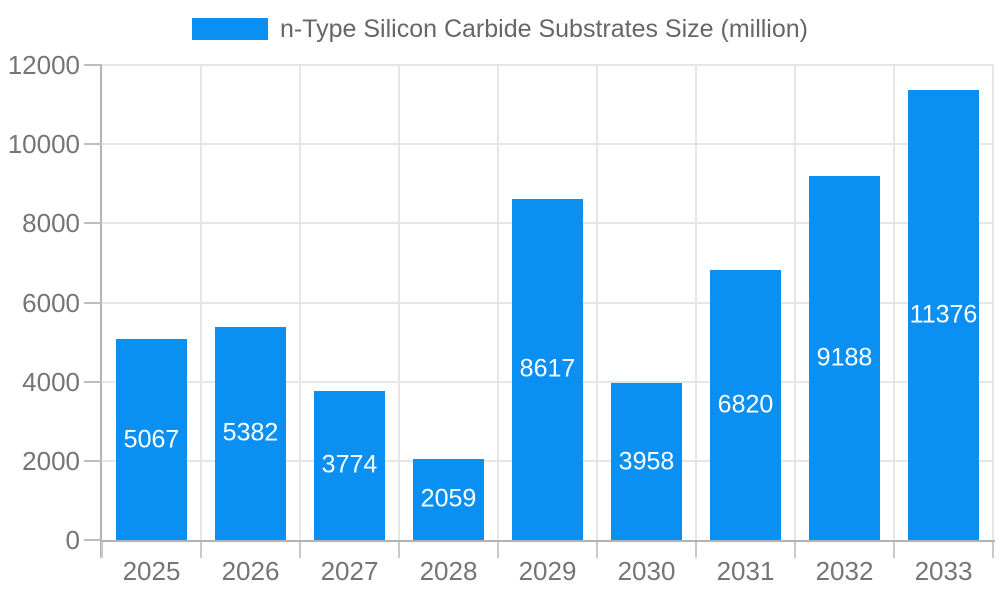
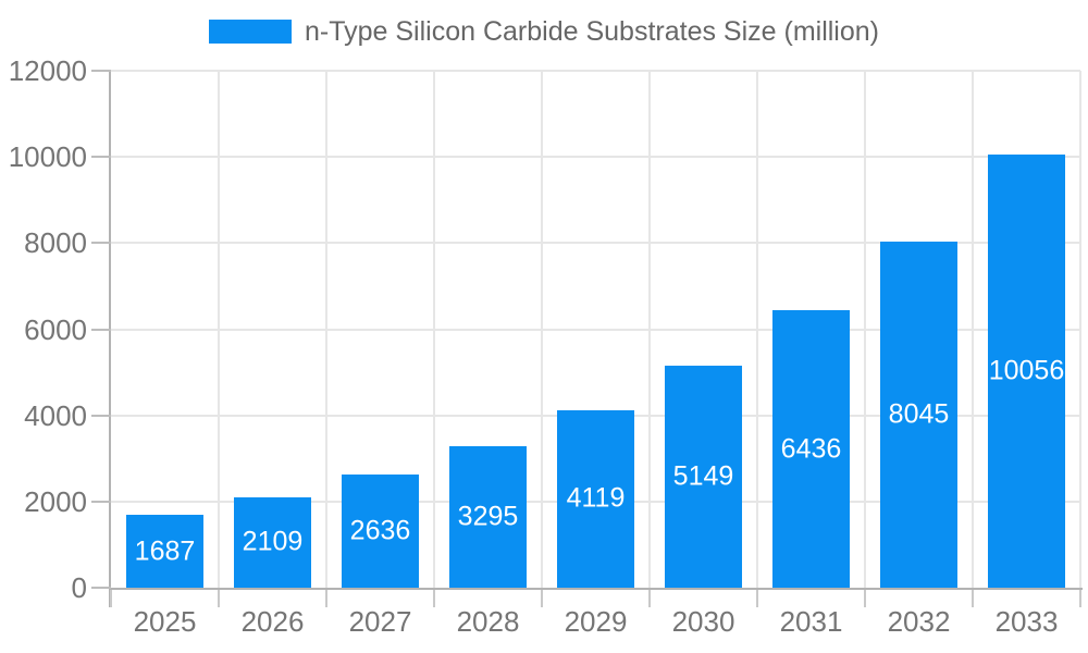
2025: 5067 -> 1687
2026: 5382 -> 2109
2027: 3774 -> 2636
2028: 2059 -> 3295
2029: 8617 -> 4119
2030: 3958 -> 5149
2031: 6820 -> 6436
2032: 9188 -> 8045
2033: 11376 -> 10056
